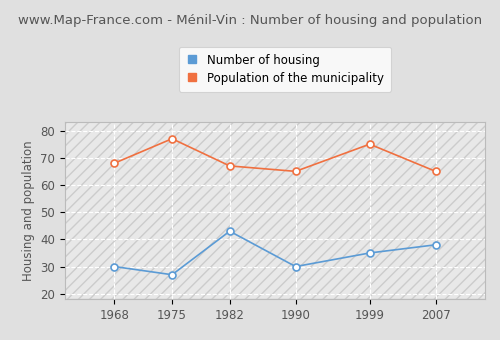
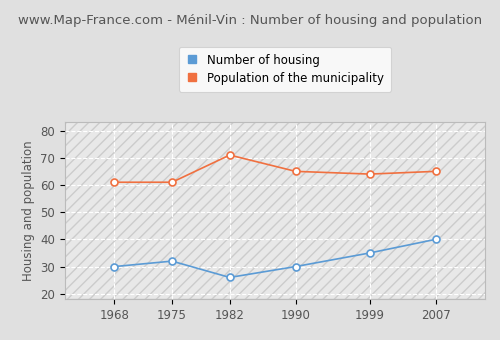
Population of the municipality/1968: 68 -> 61
Number of housing/1975: 27 -> 32
Population of the municipality/1975: 77 -> 61
Number of housing/1982: 43 -> 26
Population of the municipality/1982: 67 -> 71
Population of the municipality/1999: 75 -> 64
Number of housing/2007: 38 -> 40
